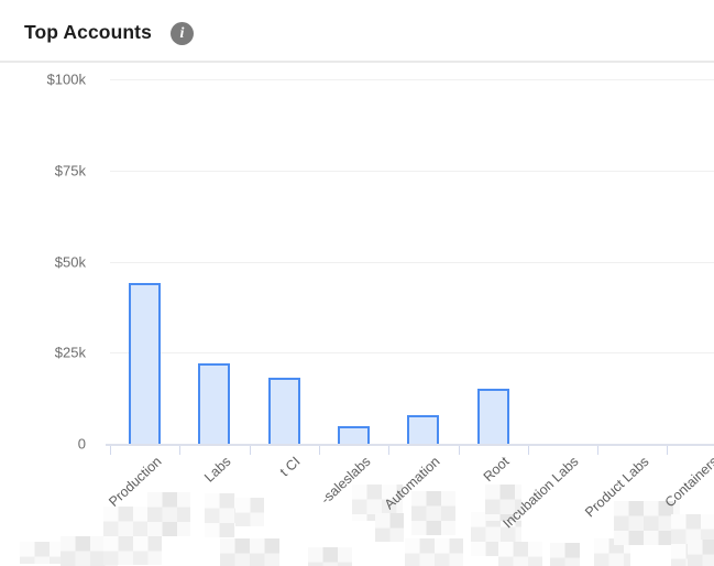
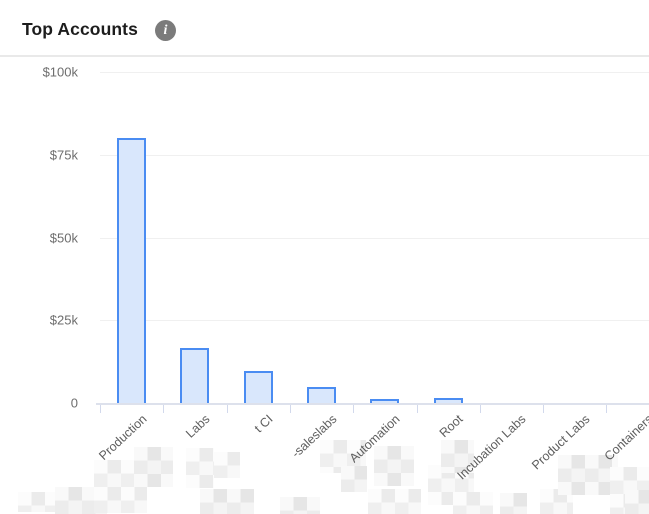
Production: $44k -> $80k
Labs: $22k -> $16k
t CI: $18k -> $10k
Automation: $8k -> $1k
Root: $15k -> $2k
